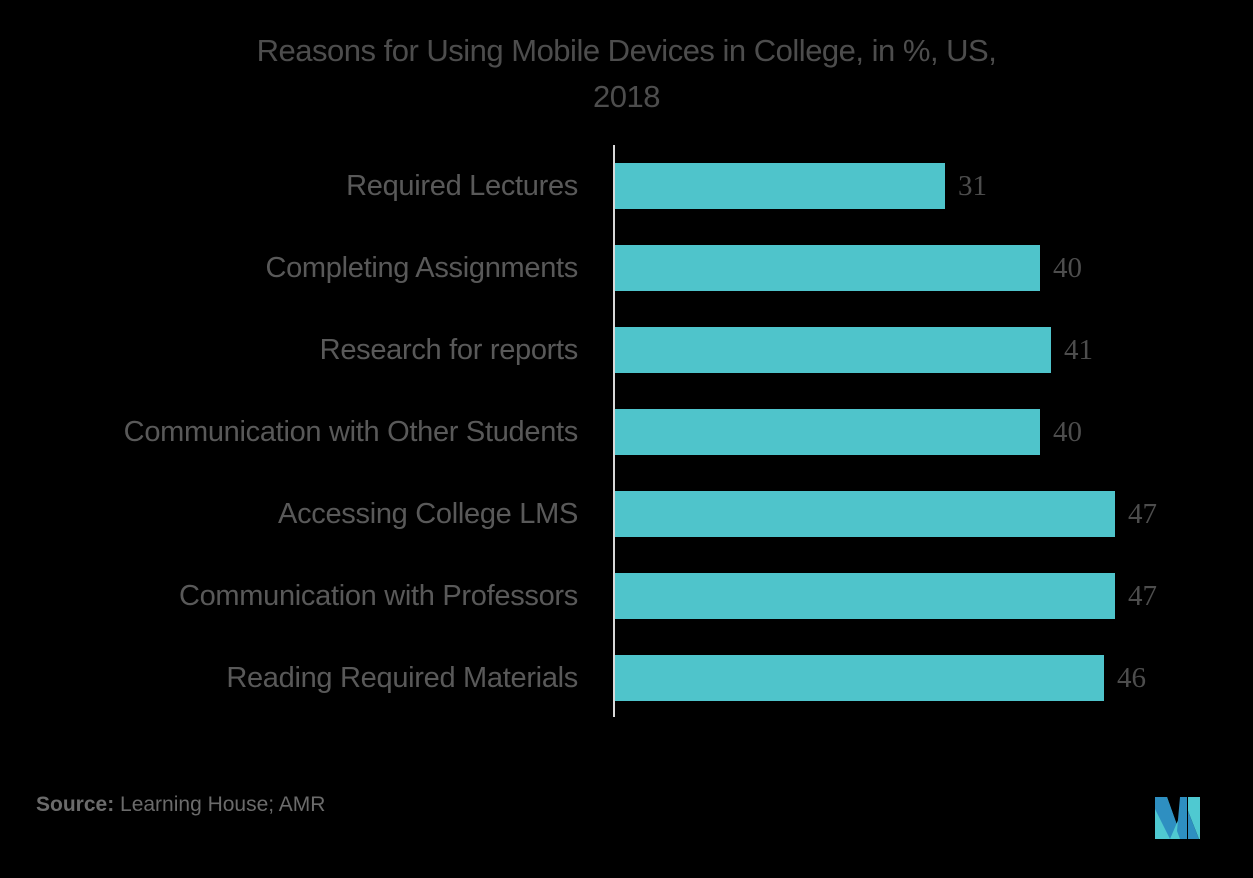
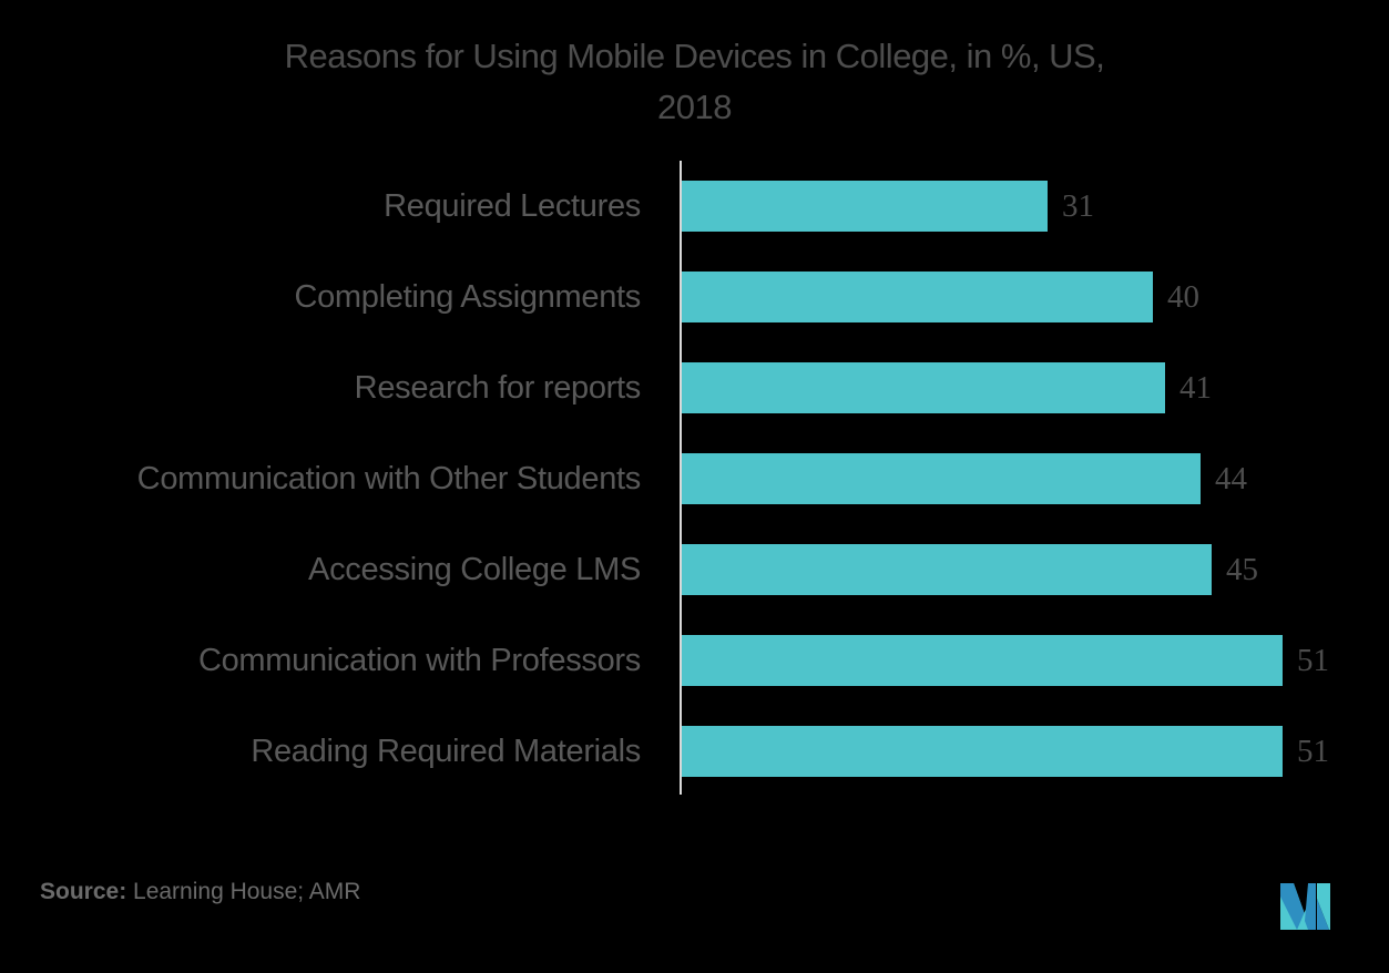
Communication with Other Students: 40 -> 44
Accessing College LMS: 47 -> 45
Communication with Professors: 47 -> 51
Reading Required Materials: 46 -> 51
